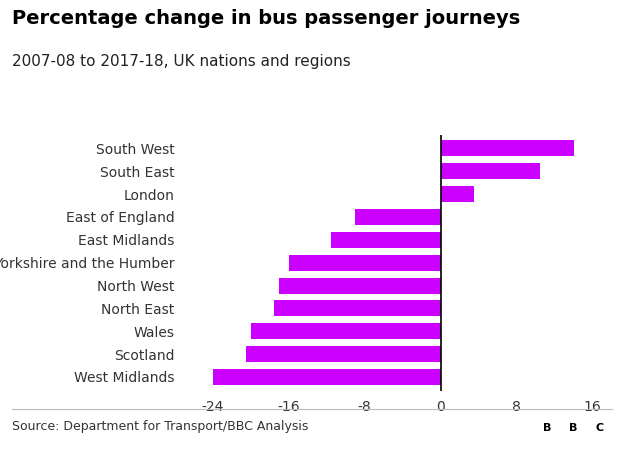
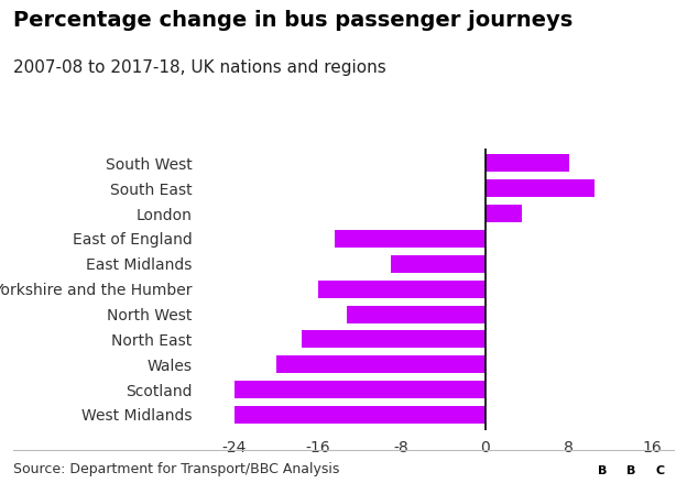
South West: 14.0 -> 8.0
East of England: -9.0 -> -14.4
East Midlands: -11.5 -> -9.0
North West: -17.0 -> -13.2
Scotland: -20.5 -> -24.0
